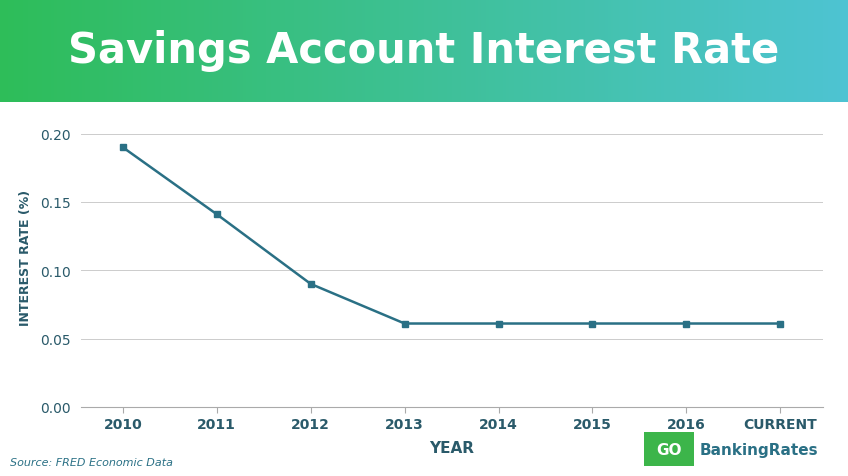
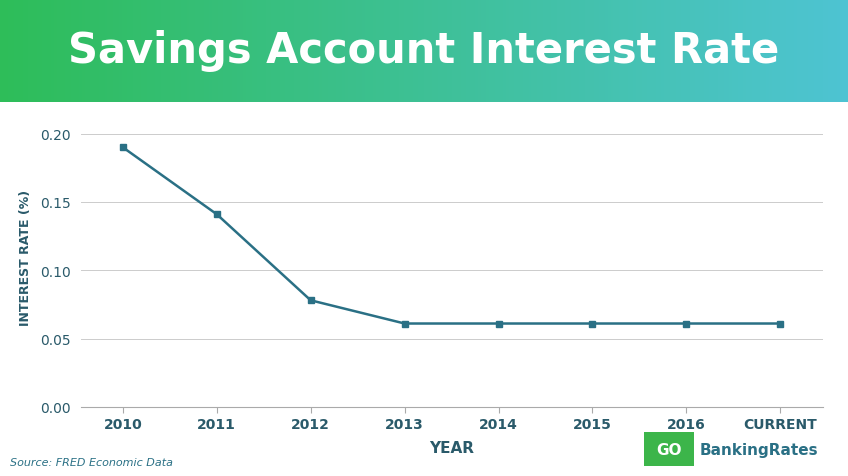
2012: 0.090 -> 0.078
